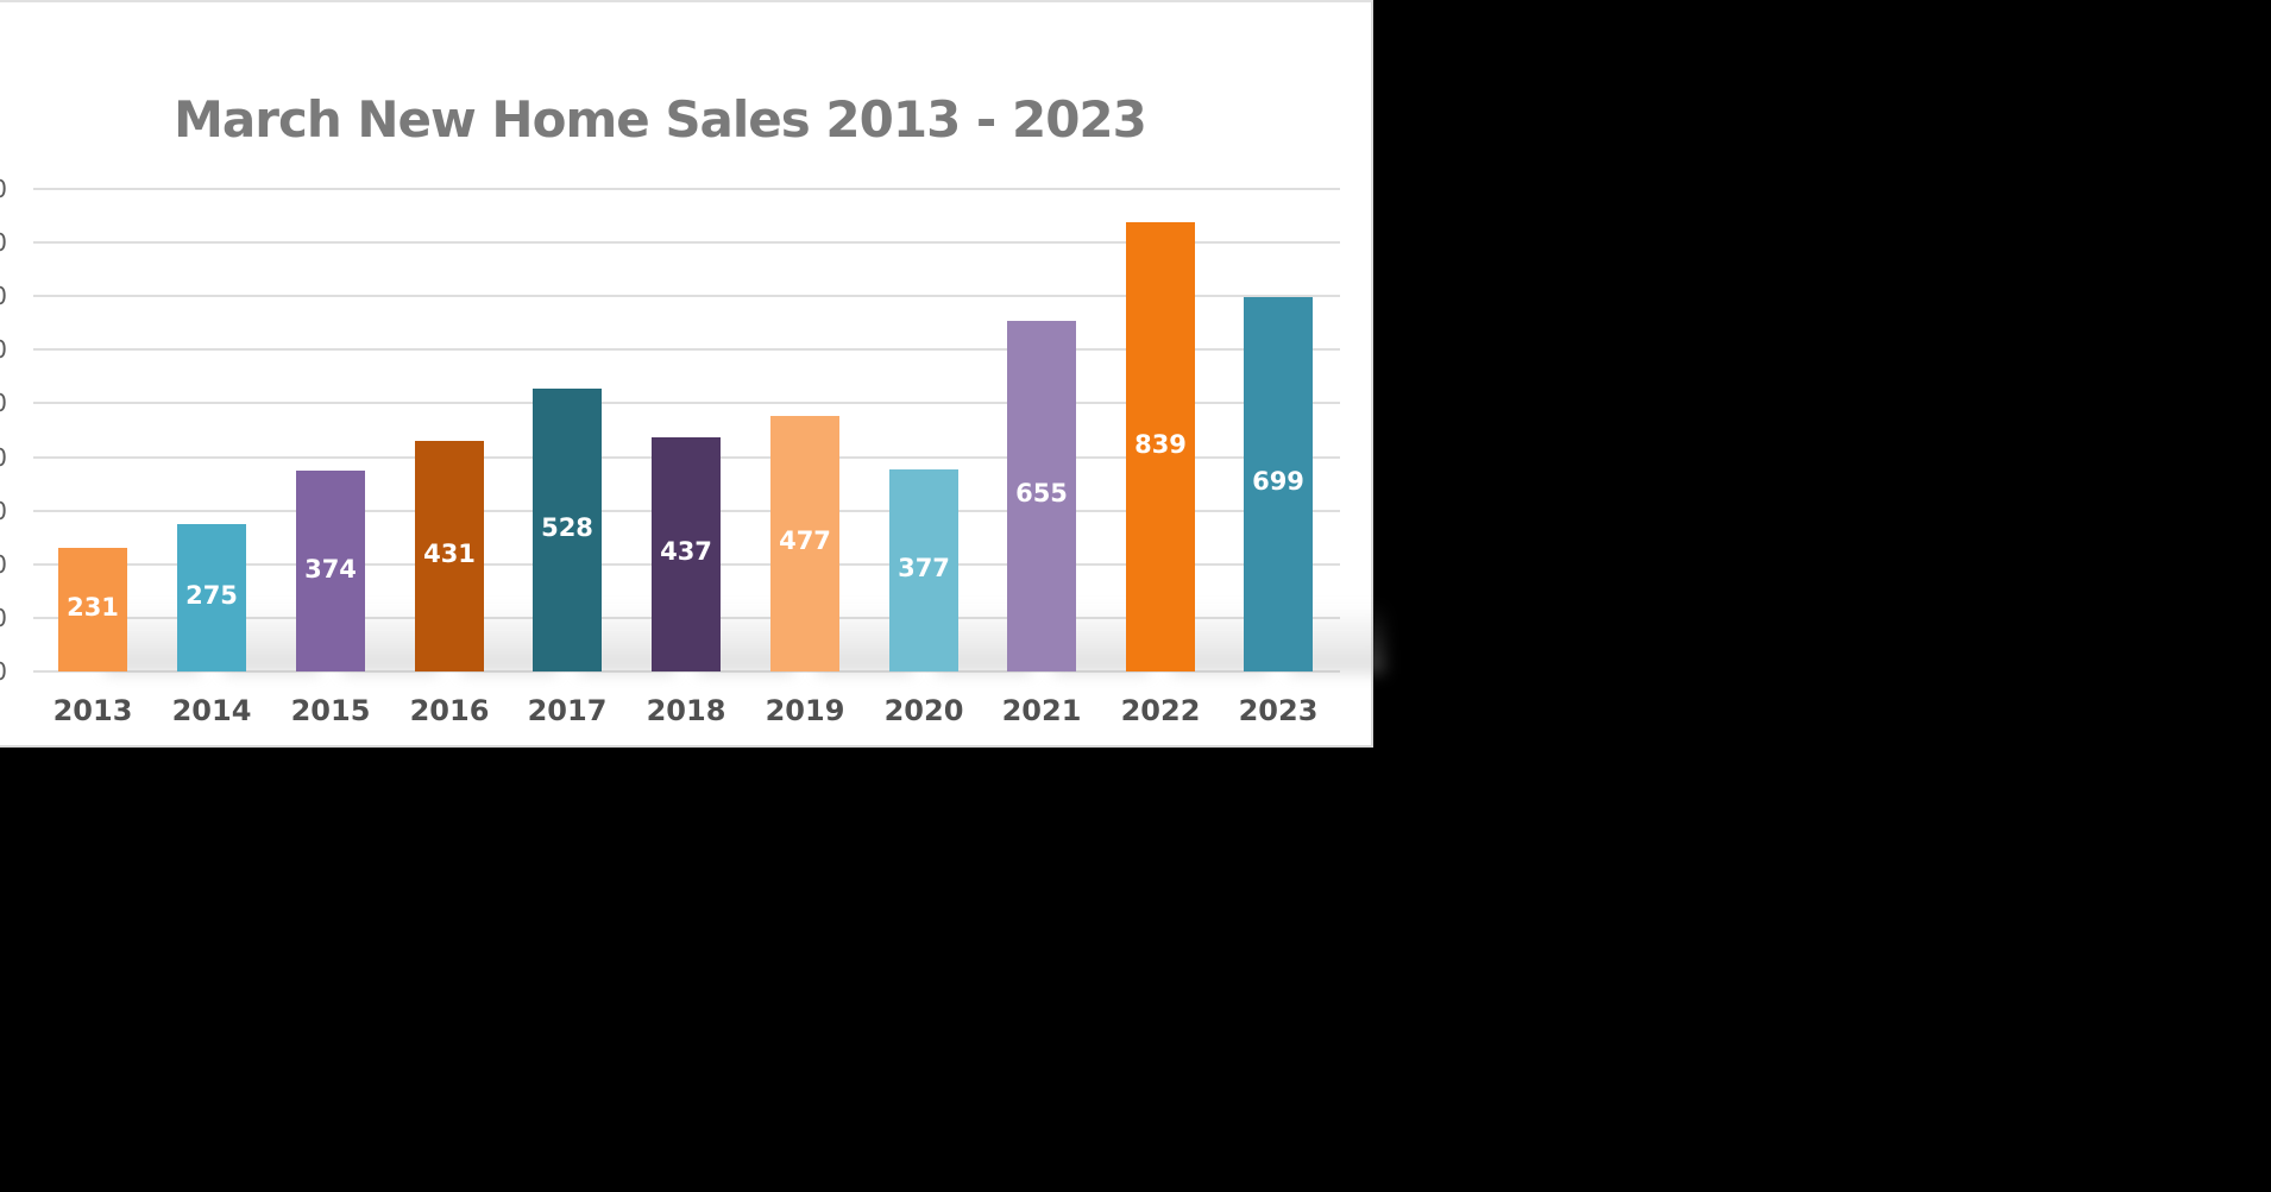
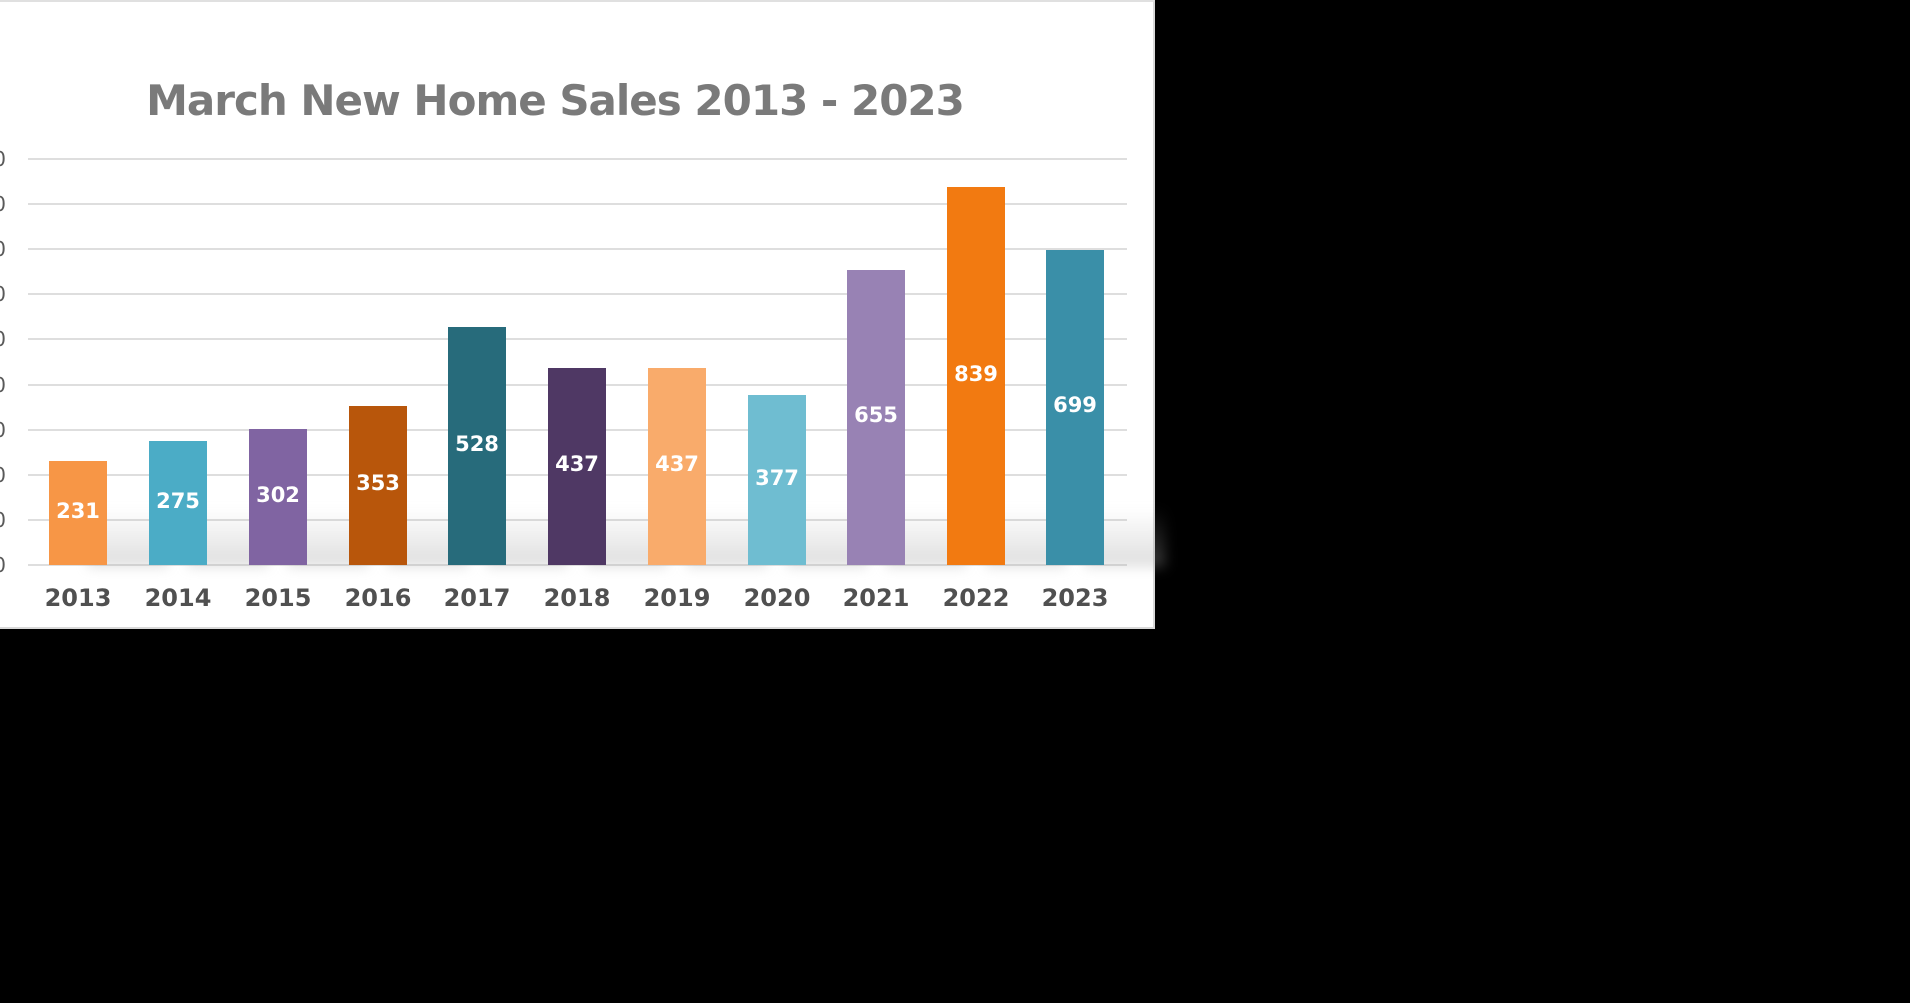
2015: 374 -> 302
2016: 431 -> 353
2019: 477 -> 437
